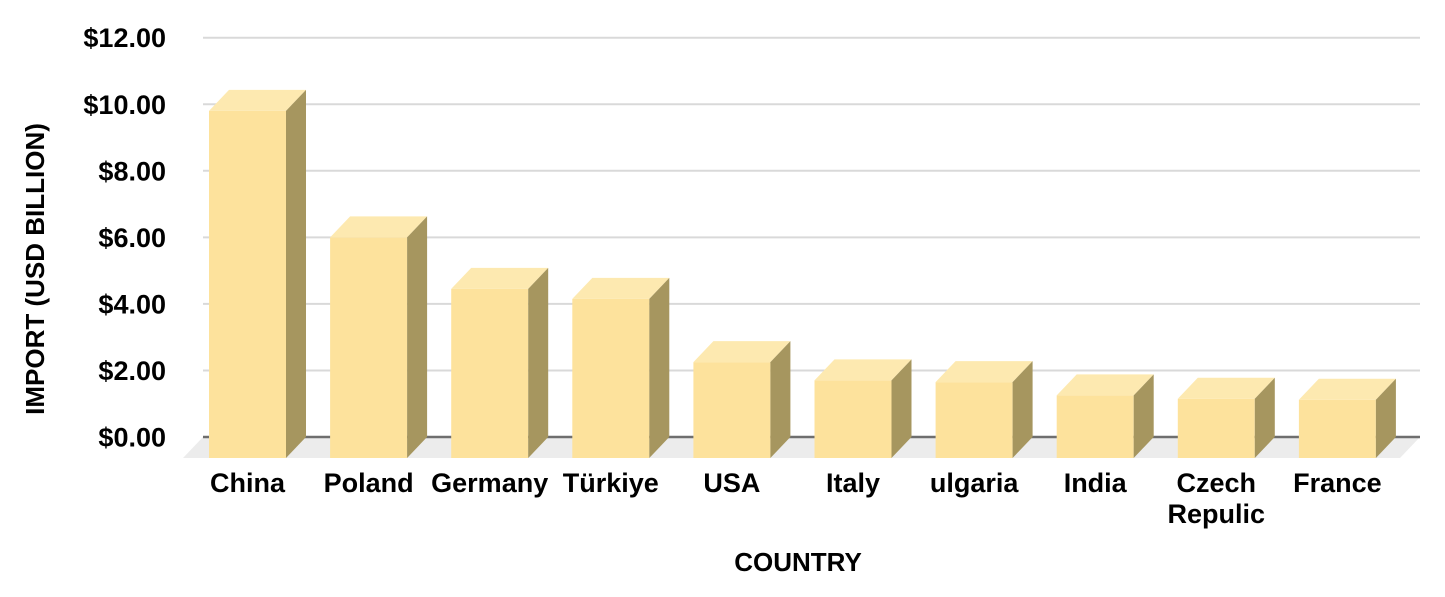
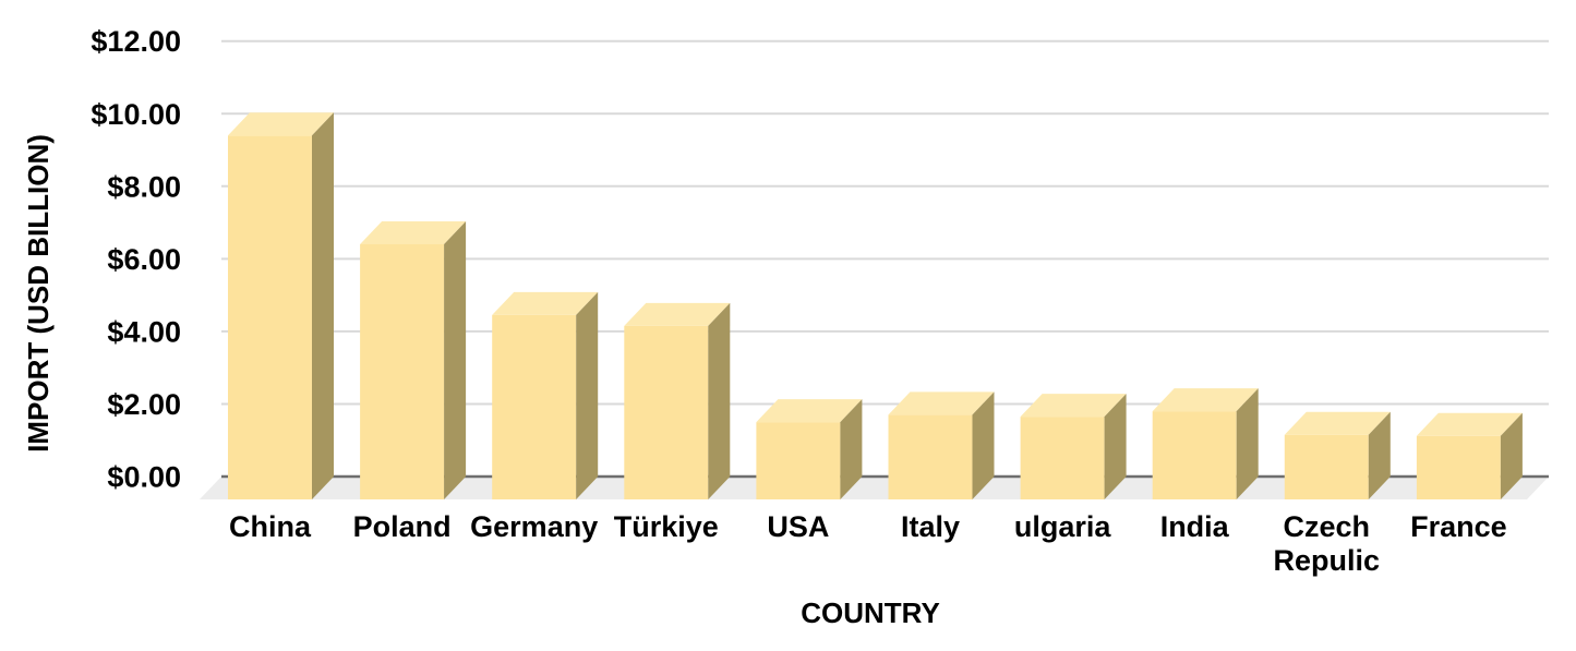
China: $9.8 -> $9.4
Poland: $6.0 -> $6.4
USA: $2.2 -> $1.5
India: $1.2 -> $1.8
